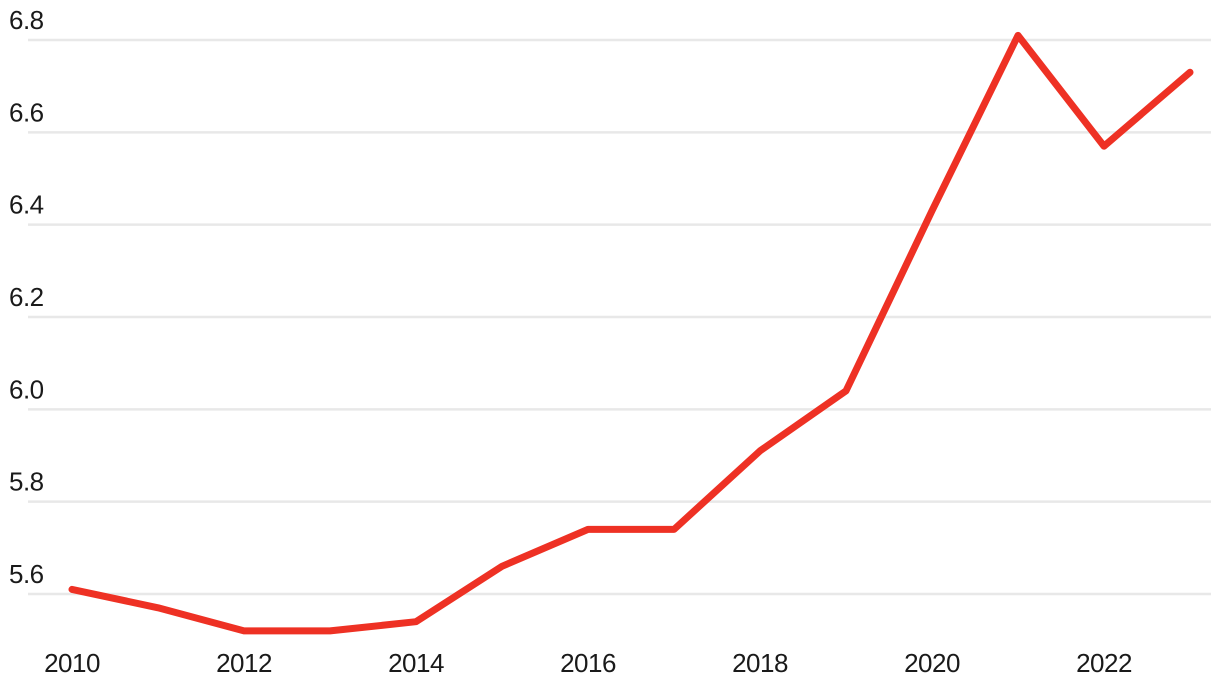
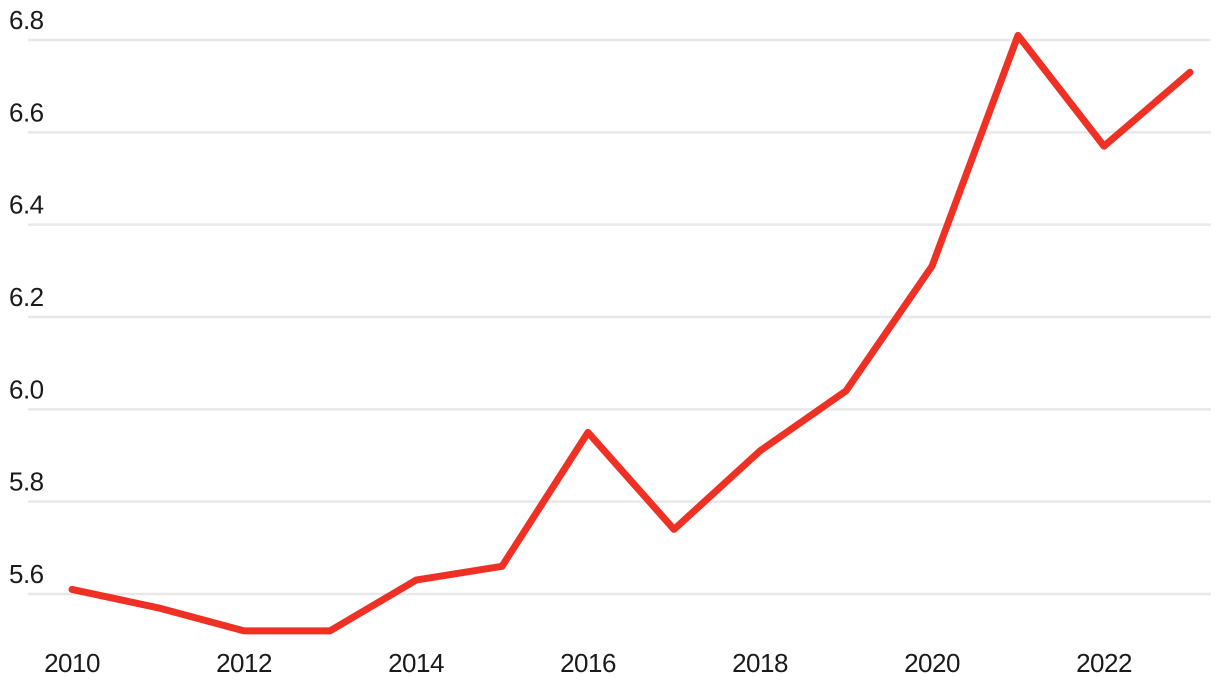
2014: 5.54 -> 5.63
2016: 5.74 -> 5.95
2020: 6.43 -> 6.31
